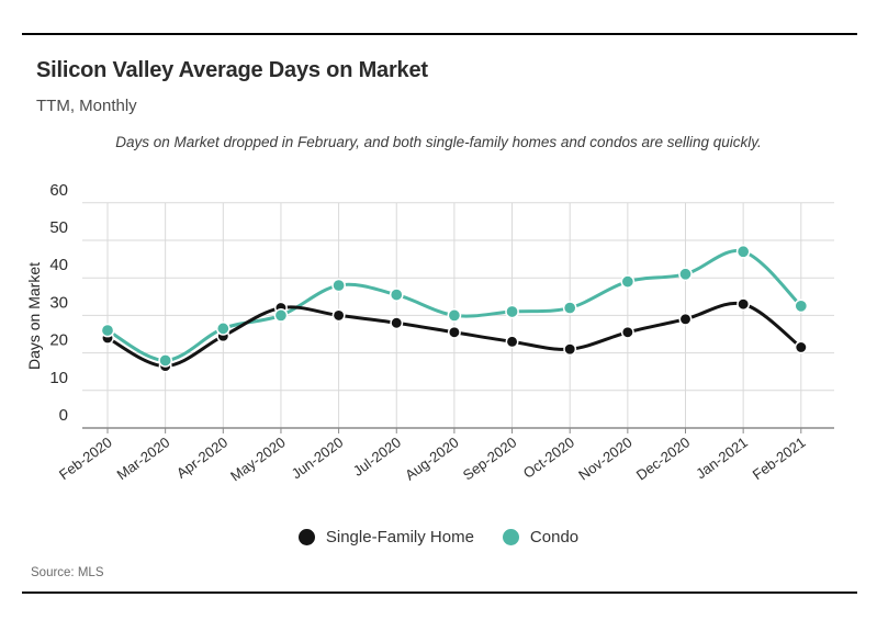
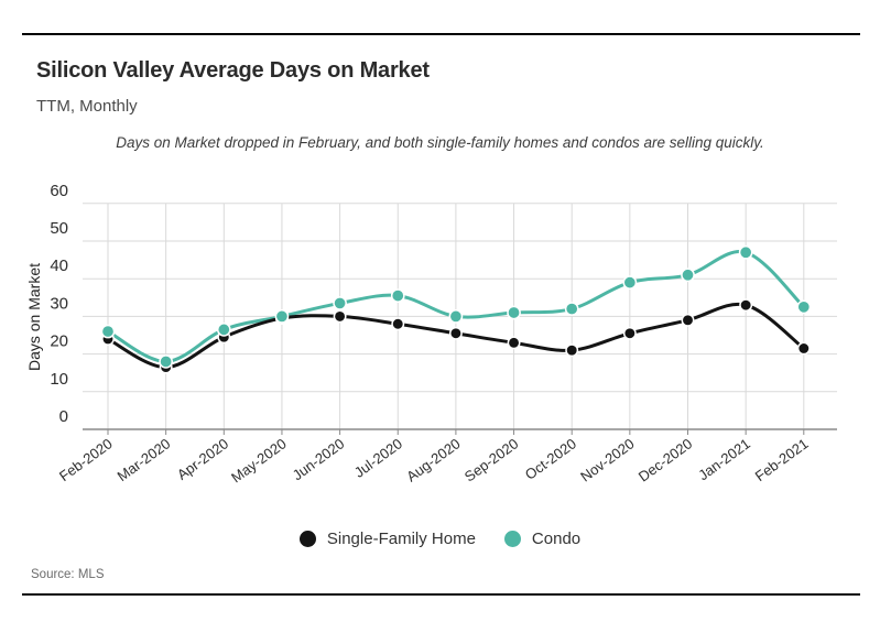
Single-Family Home/May-2020: 32 -> 30
Condo/Jun-2020: 38 -> 34
